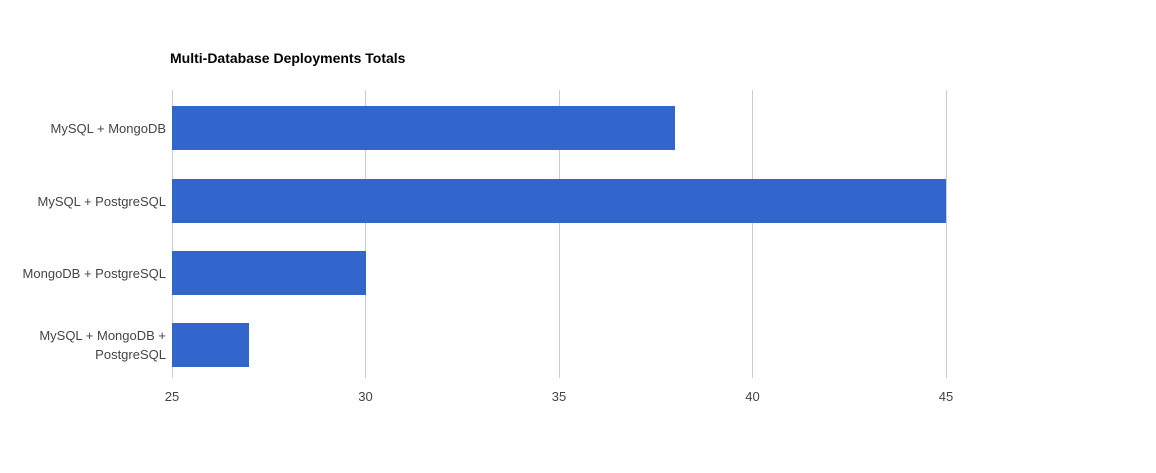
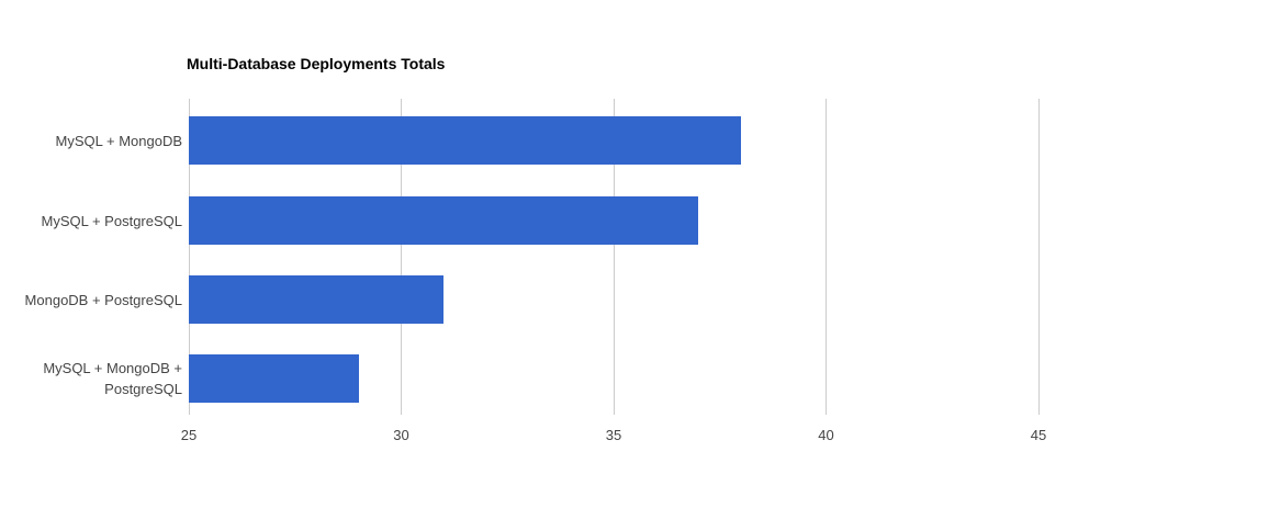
MySQL + PostgreSQL: 45 -> 37
MongoDB + PostgreSQL: 30 -> 31
MySQL + MongoDB + PostgreSQL: 27 -> 29
